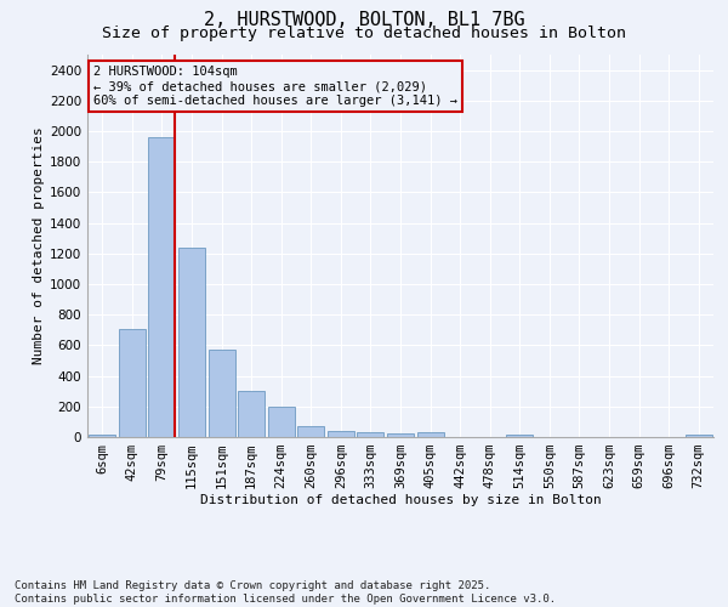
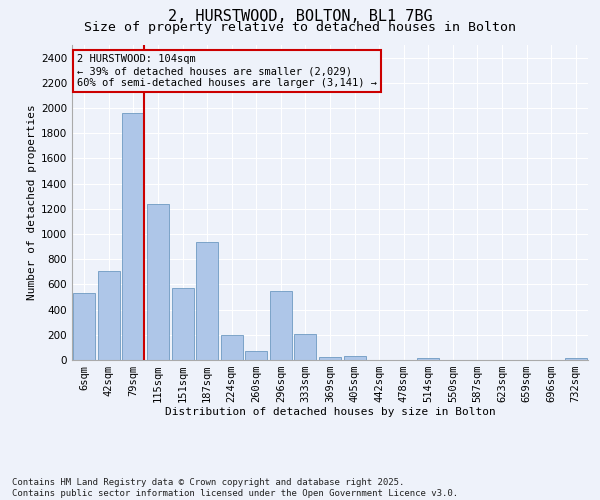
6sqm: 20 -> 530
187sqm: 300 -> 940
296sqm: 40 -> 550
333sqm: 30 -> 210
